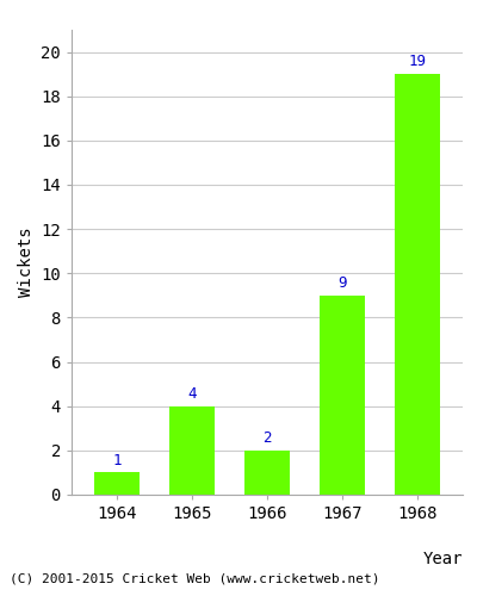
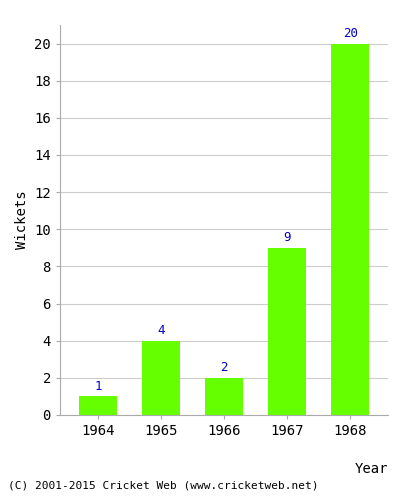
1968: 19 -> 20
